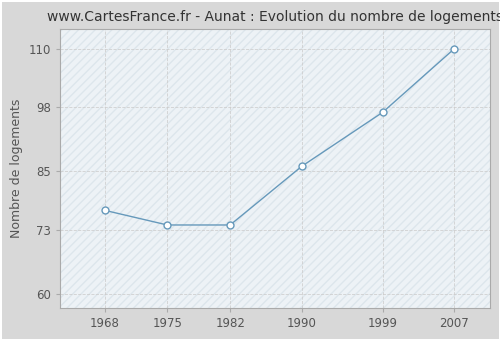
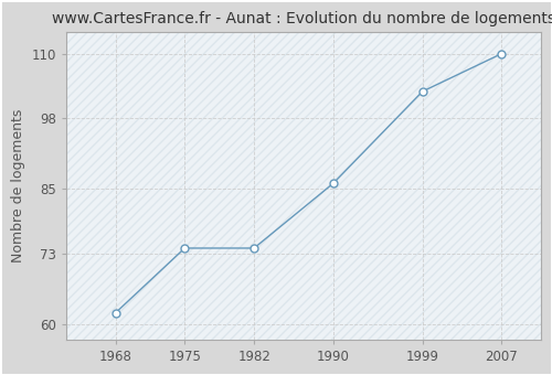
1968: 77 -> 62
1999: 97 -> 103
